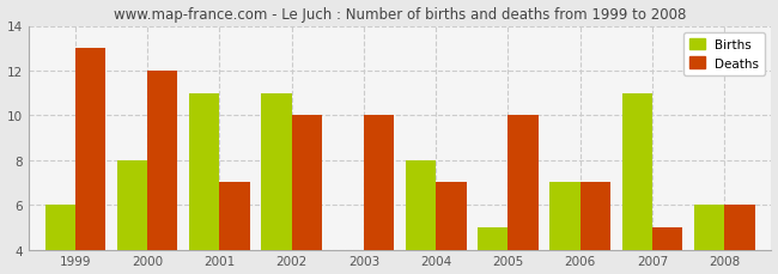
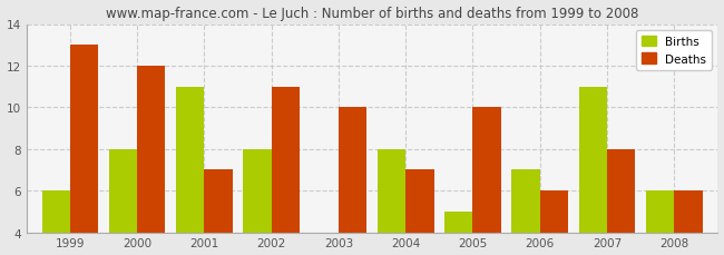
Births/2002: 11 -> 8
Deaths/2002: 10 -> 11
Deaths/2006: 7 -> 6
Deaths/2007: 5 -> 8
